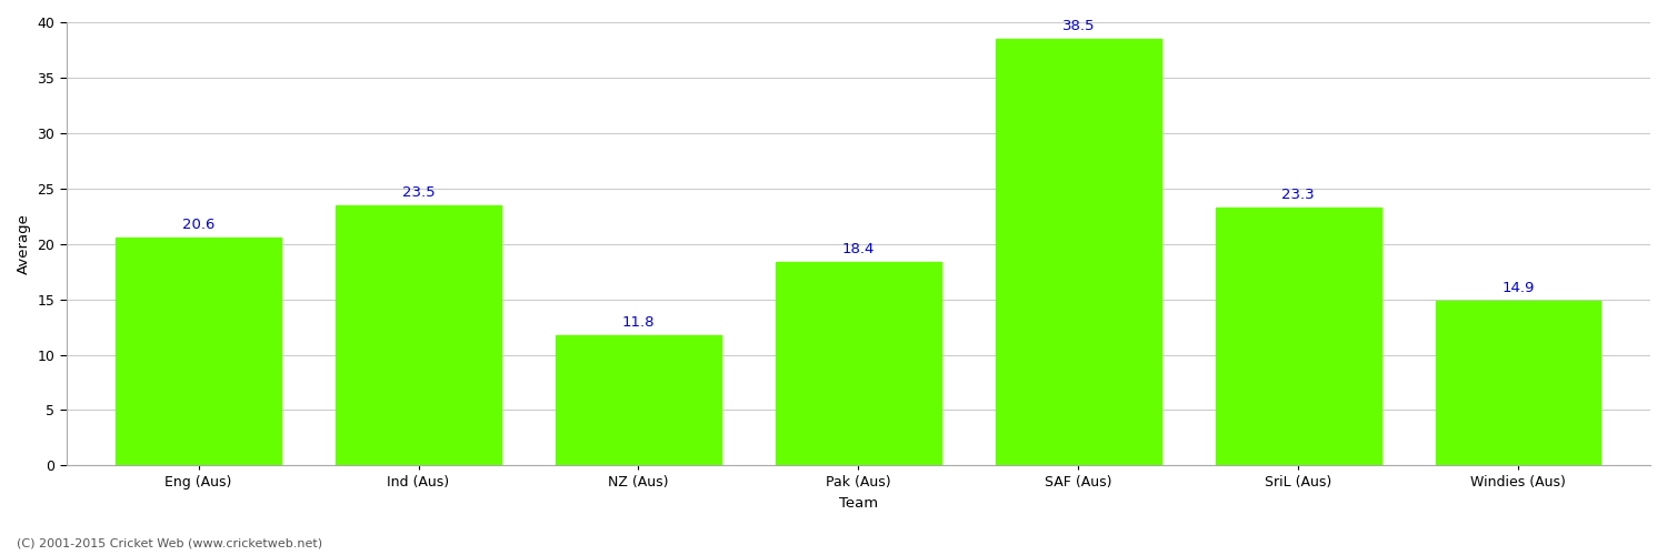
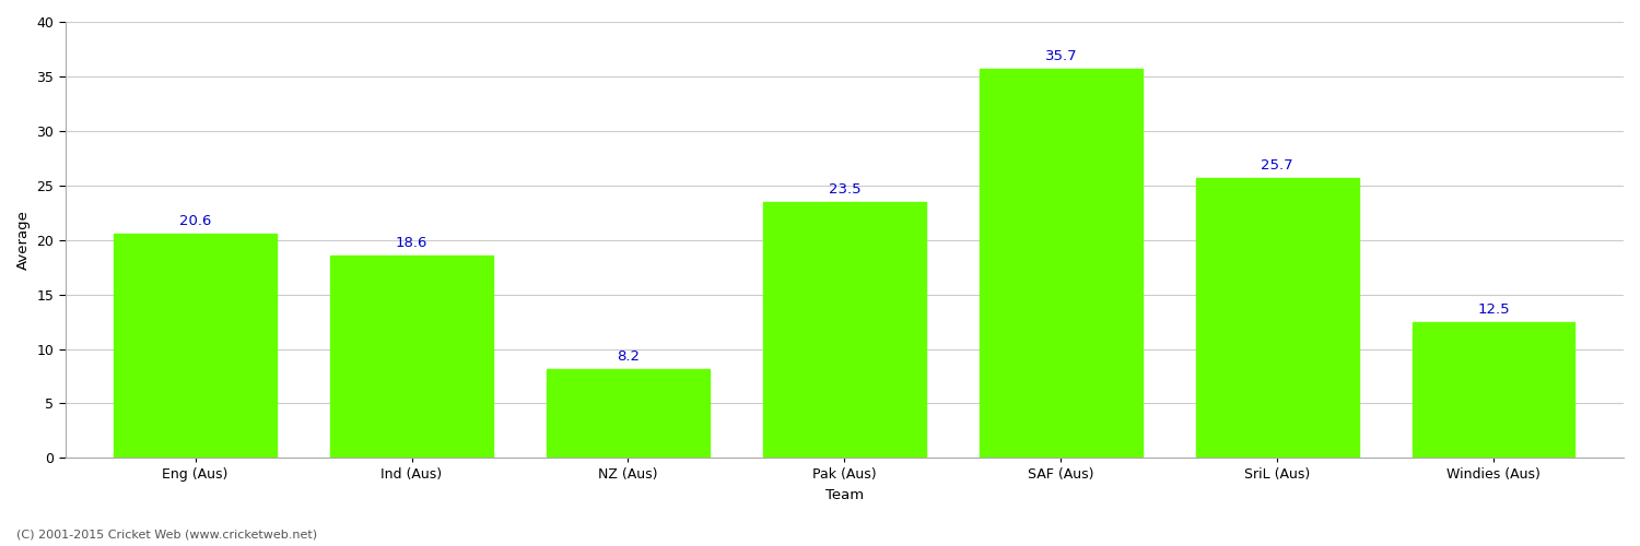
Ind (Aus): 23.5 -> 18.6
NZ (Aus): 11.8 -> 8.2
Pak (Aus): 18.4 -> 23.5
SAF (Aus): 38.5 -> 35.7
SriL (Aus): 23.3 -> 25.7
Windies (Aus): 14.9 -> 12.5
